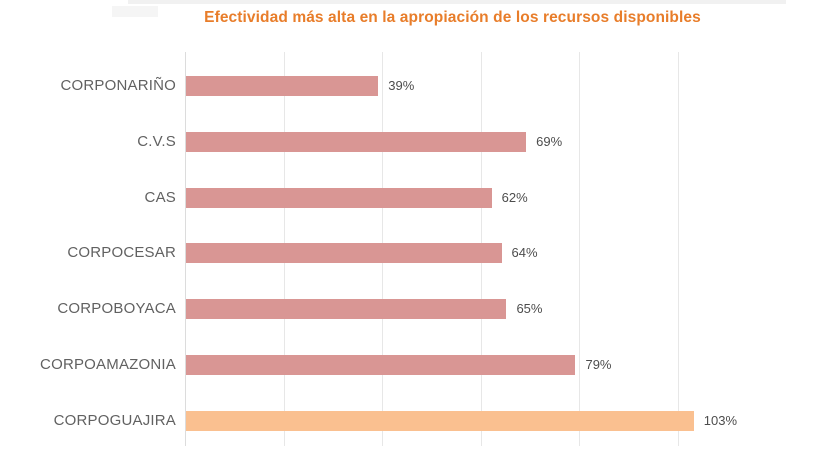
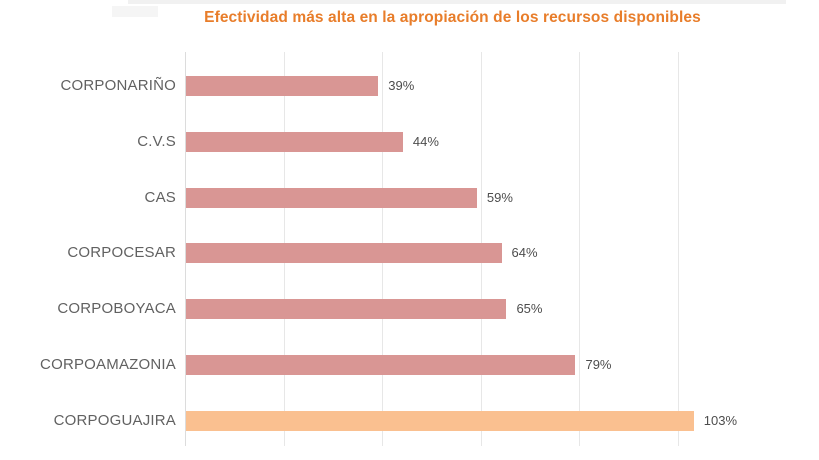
C.V.S: 69% -> 44%
CAS: 62% -> 59%
